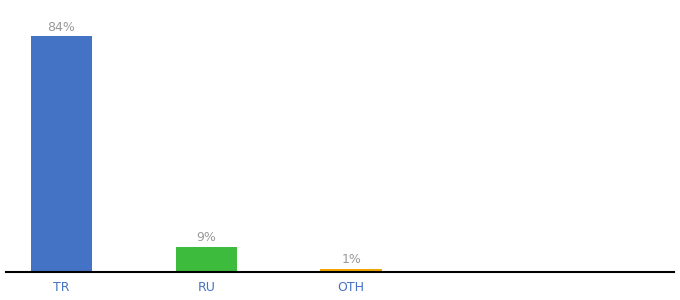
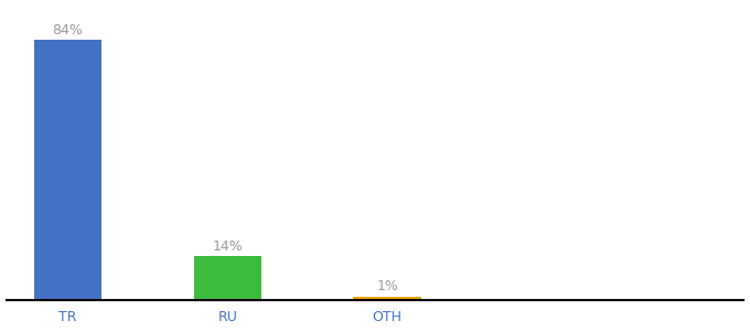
RU: 9% -> 14%
